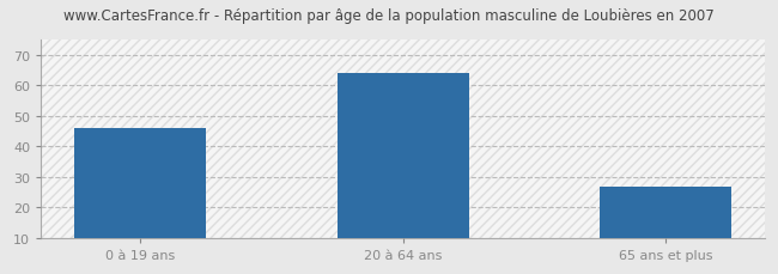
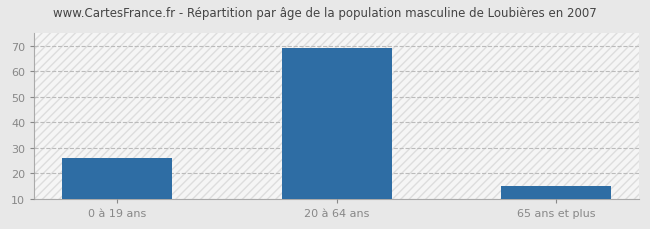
0 à 19 ans: 46 -> 26
20 à 64 ans: 64 -> 69
65 ans et plus: 27 -> 15
